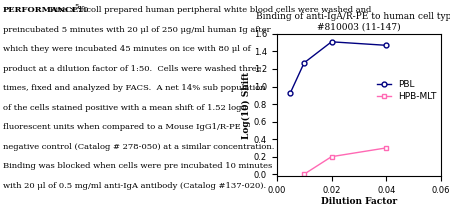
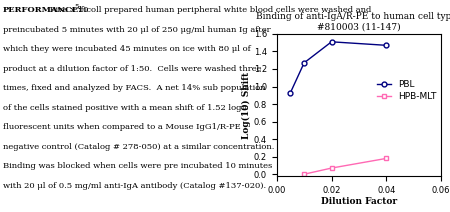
HPB-MLT/0.02: 0.20 -> 0.07
HPB-MLT/0.04: 0.30 -> 0.18
